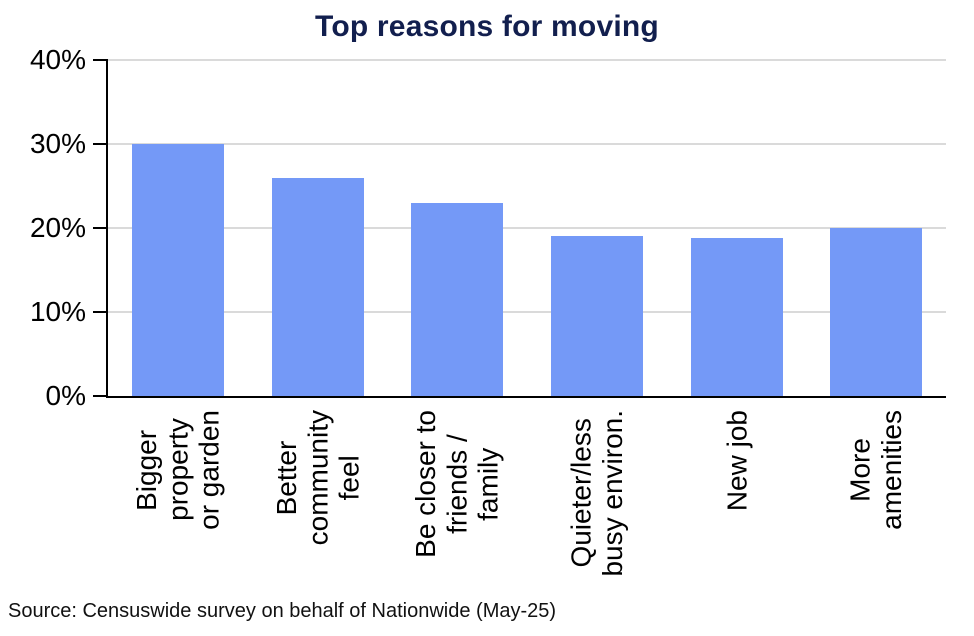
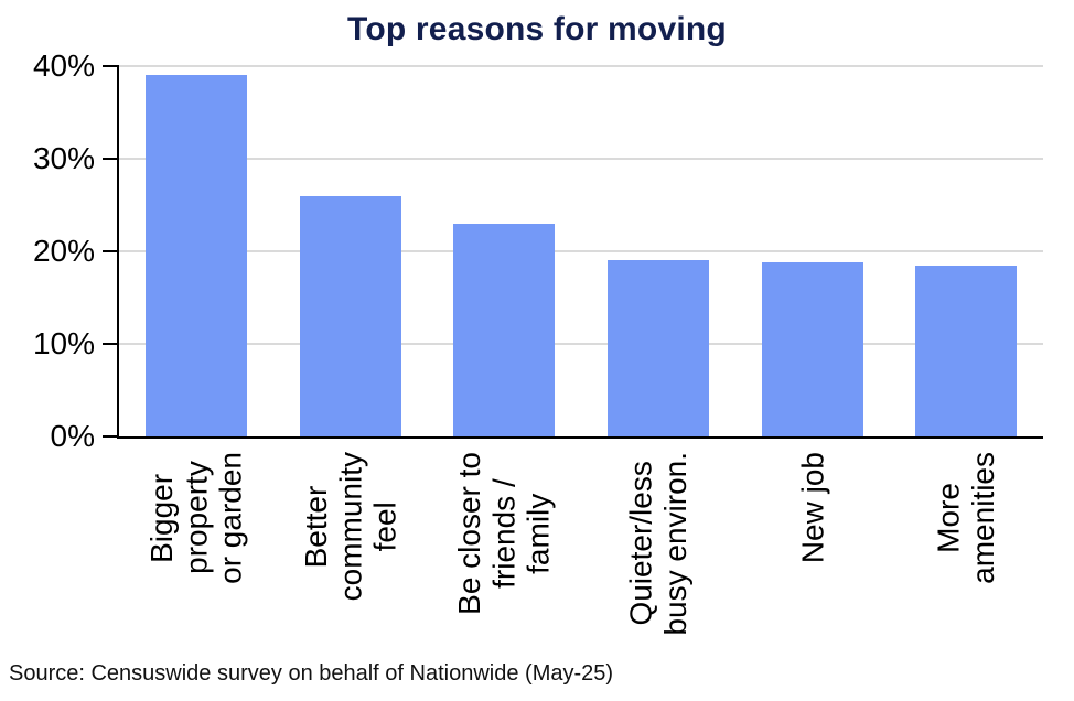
Bigger property or garden: 30% -> 39%
More amenities: 20% -> 18%
